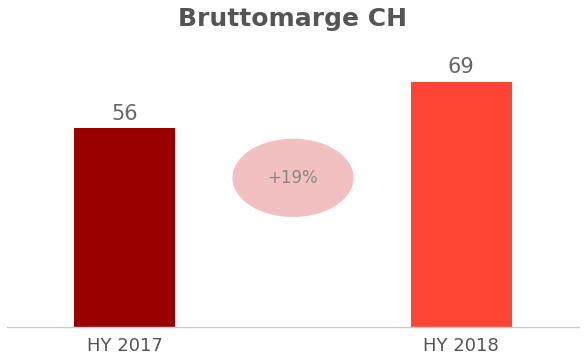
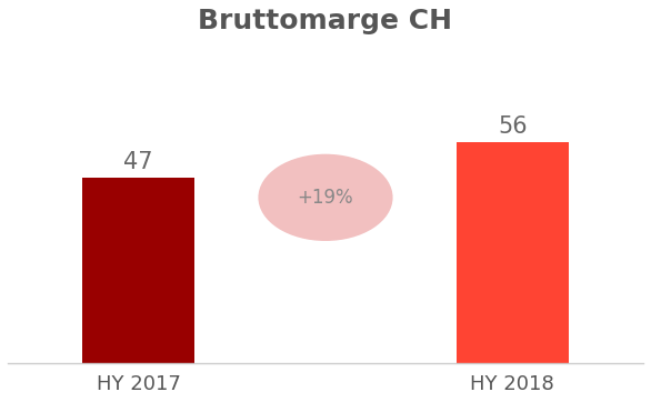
HY 2017: 56 -> 47
HY 2018: 69 -> 56
